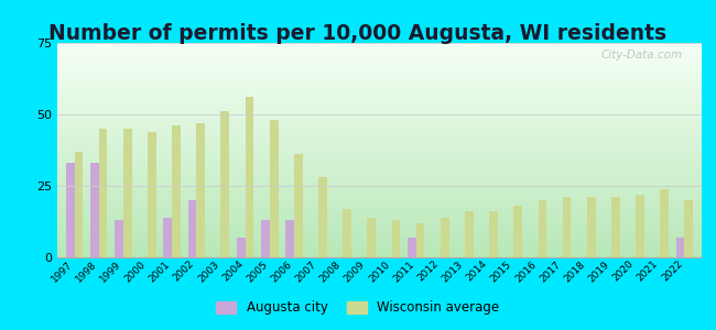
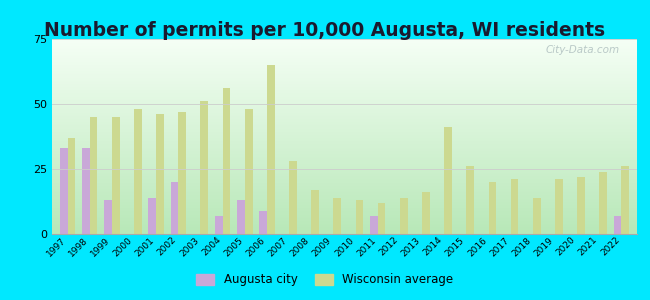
Wisconsin average/2000: 44 -> 48
Augusta city/2006: 13 -> 9
Wisconsin average/2006: 36 -> 65
Wisconsin average/2014: 16 -> 41
Wisconsin average/2015: 18 -> 26
Wisconsin average/2018: 21 -> 14
Wisconsin average/2022: 20 -> 26
